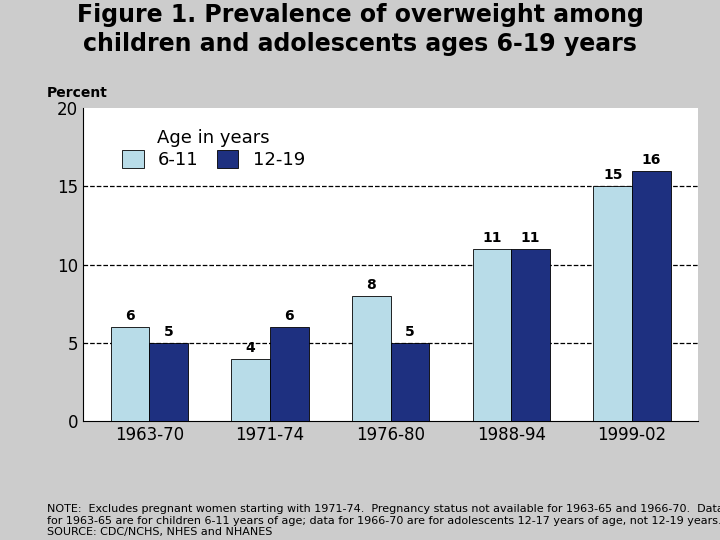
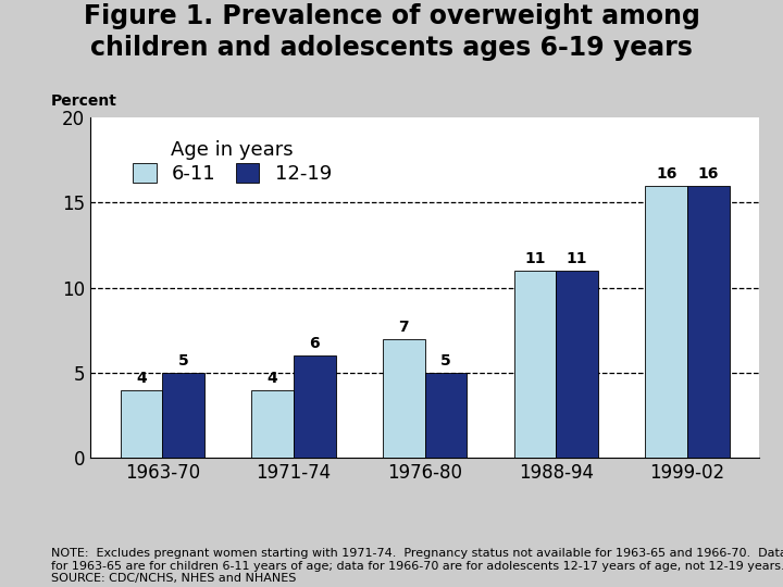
6-11/1963-70: 6 -> 4
6-11/1976-80: 8 -> 7
6-11/1999-02: 15 -> 16
